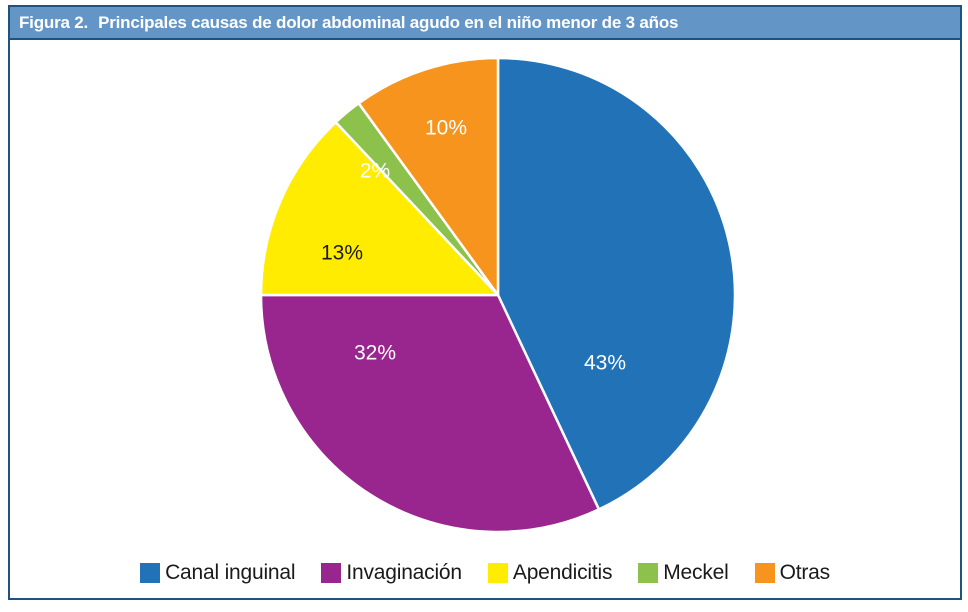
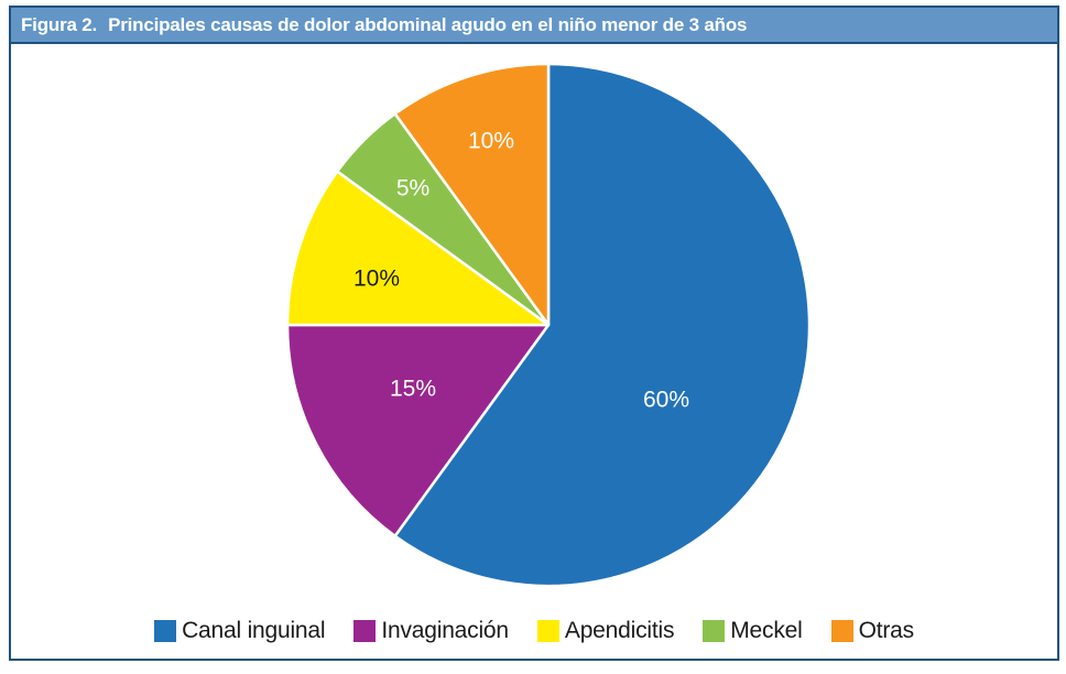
Canal inguinal: 43% -> 60%
Invaginación: 32% -> 15%
Apendicitis: 13% -> 10%
Meckel: 2% -> 5%
